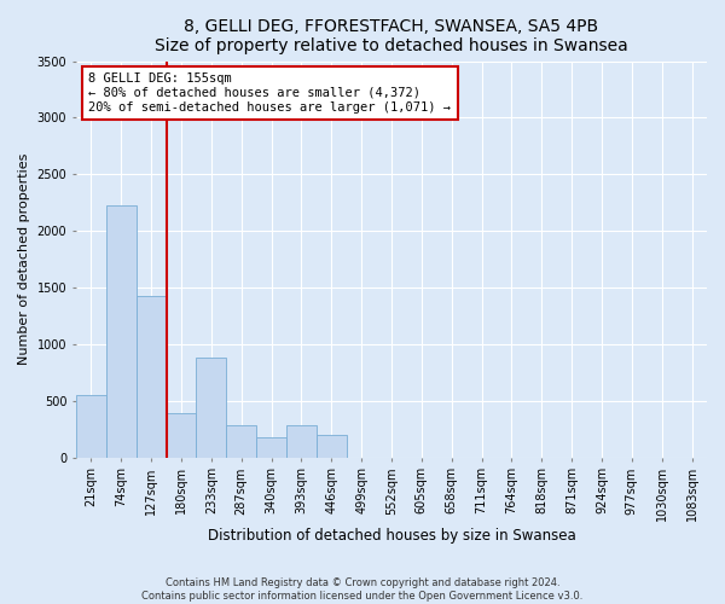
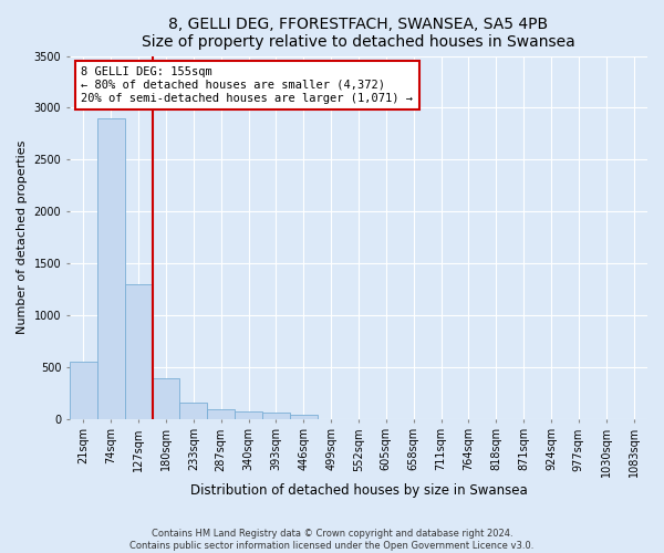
74sqm: 2220 -> 2900
127sqm: 1420 -> 1300
233sqm: 880 -> 160
287sqm: 280 -> 90
340sqm: 180 -> 60
393sqm: 280 -> 60
446sqm: 200 -> 40
